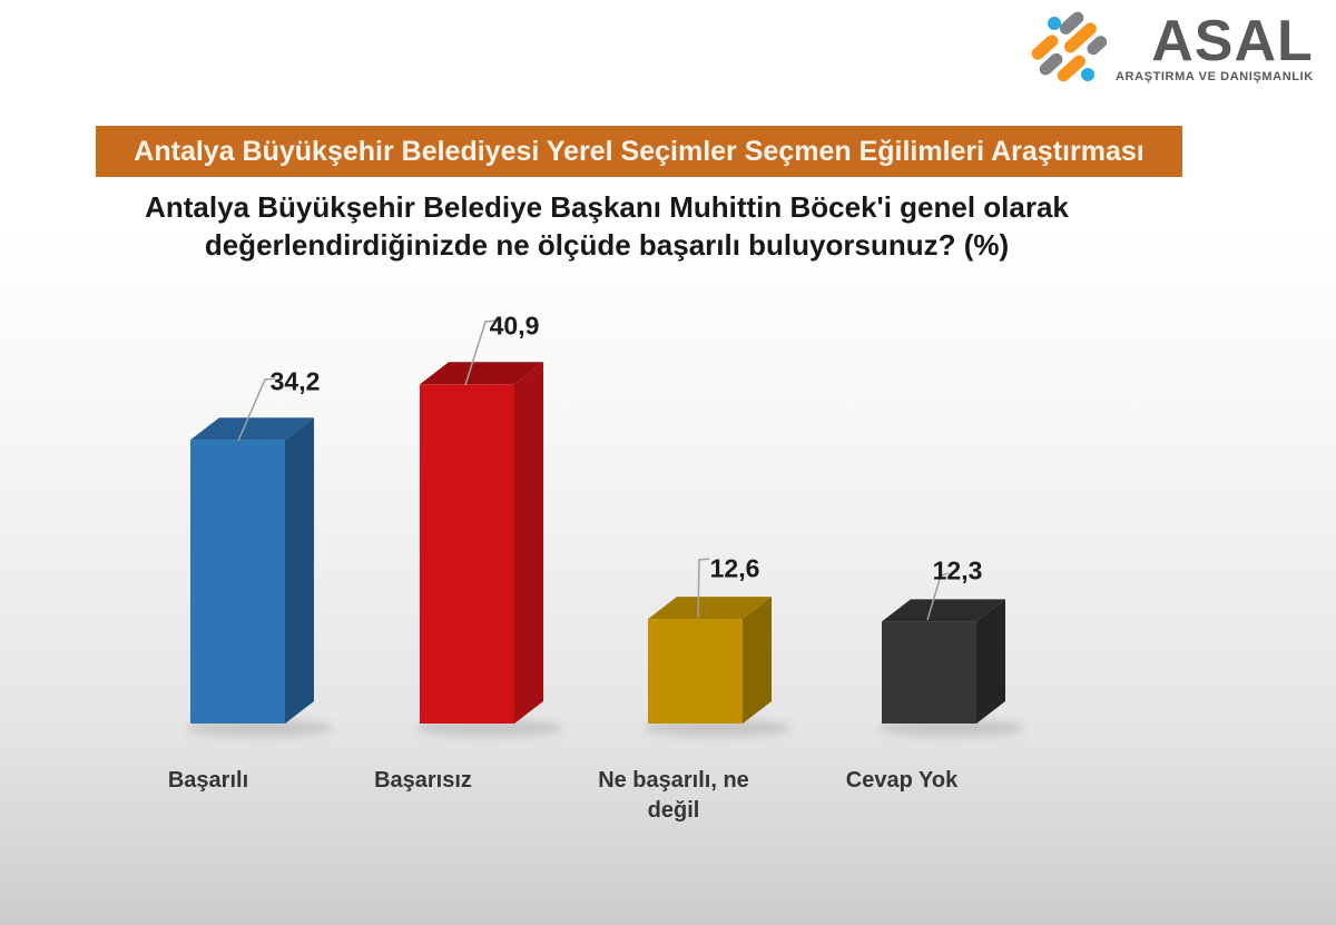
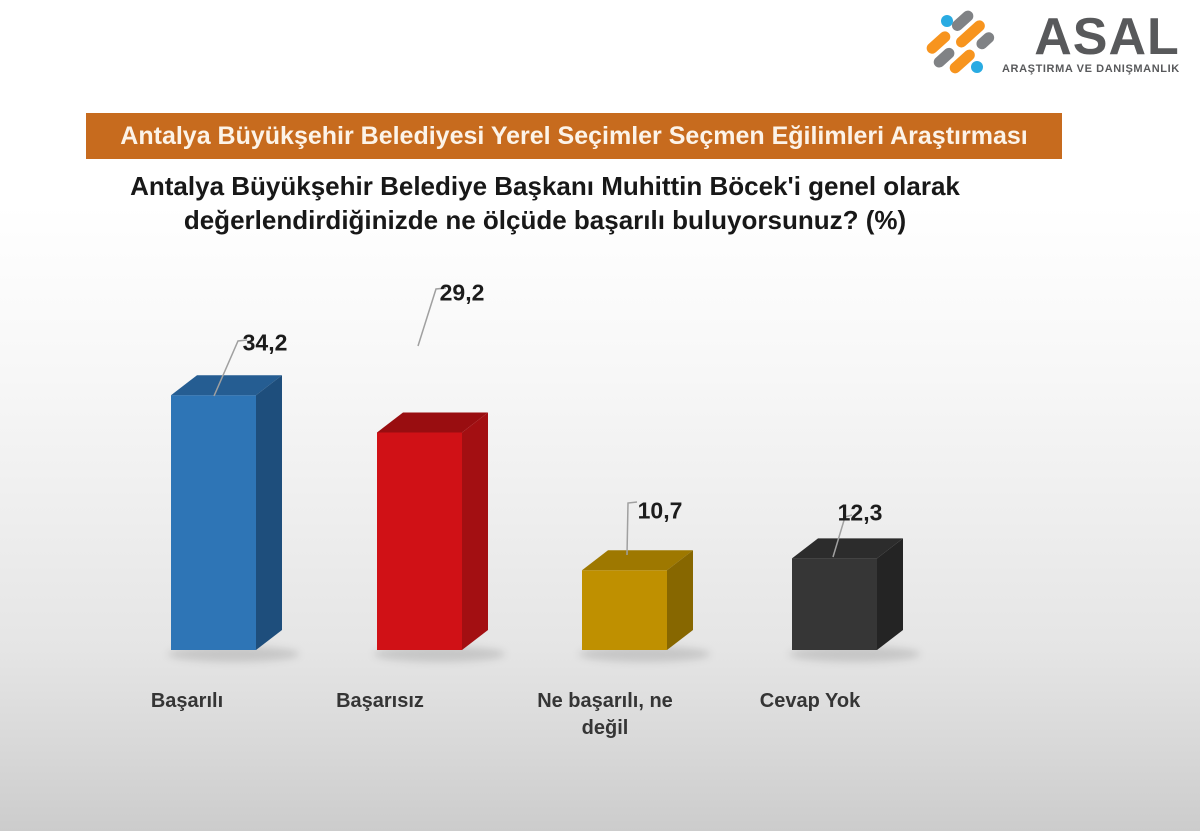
Başarısız: 40,9 -> 29,2
Ne başarılı, ne değil: 12,6 -> 10,7
